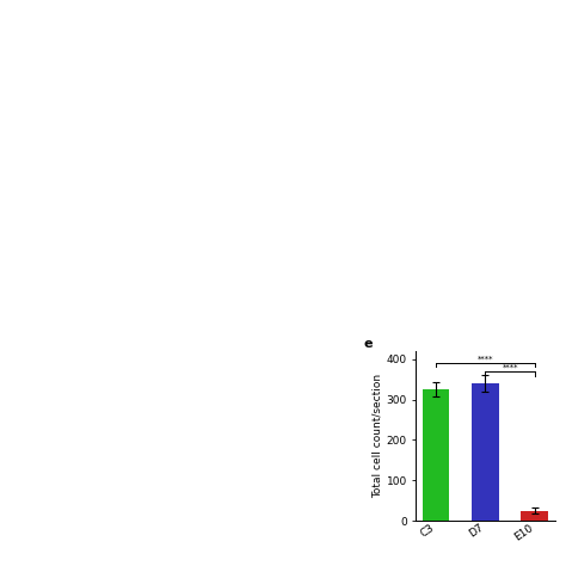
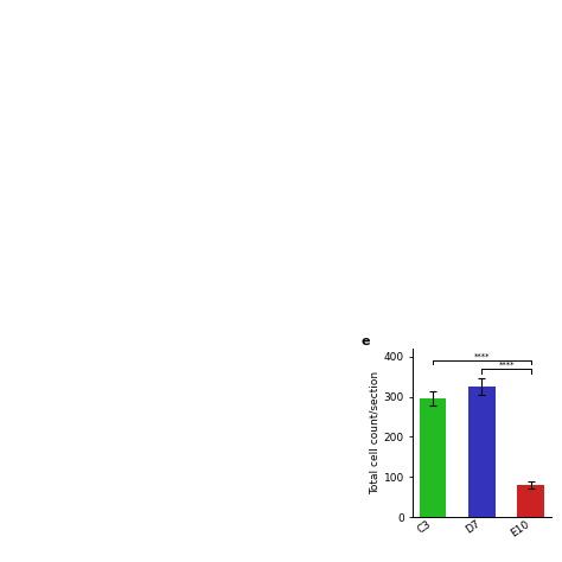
C3: 325 -> 295
D7: 340 -> 325
E10: 25 -> 80
